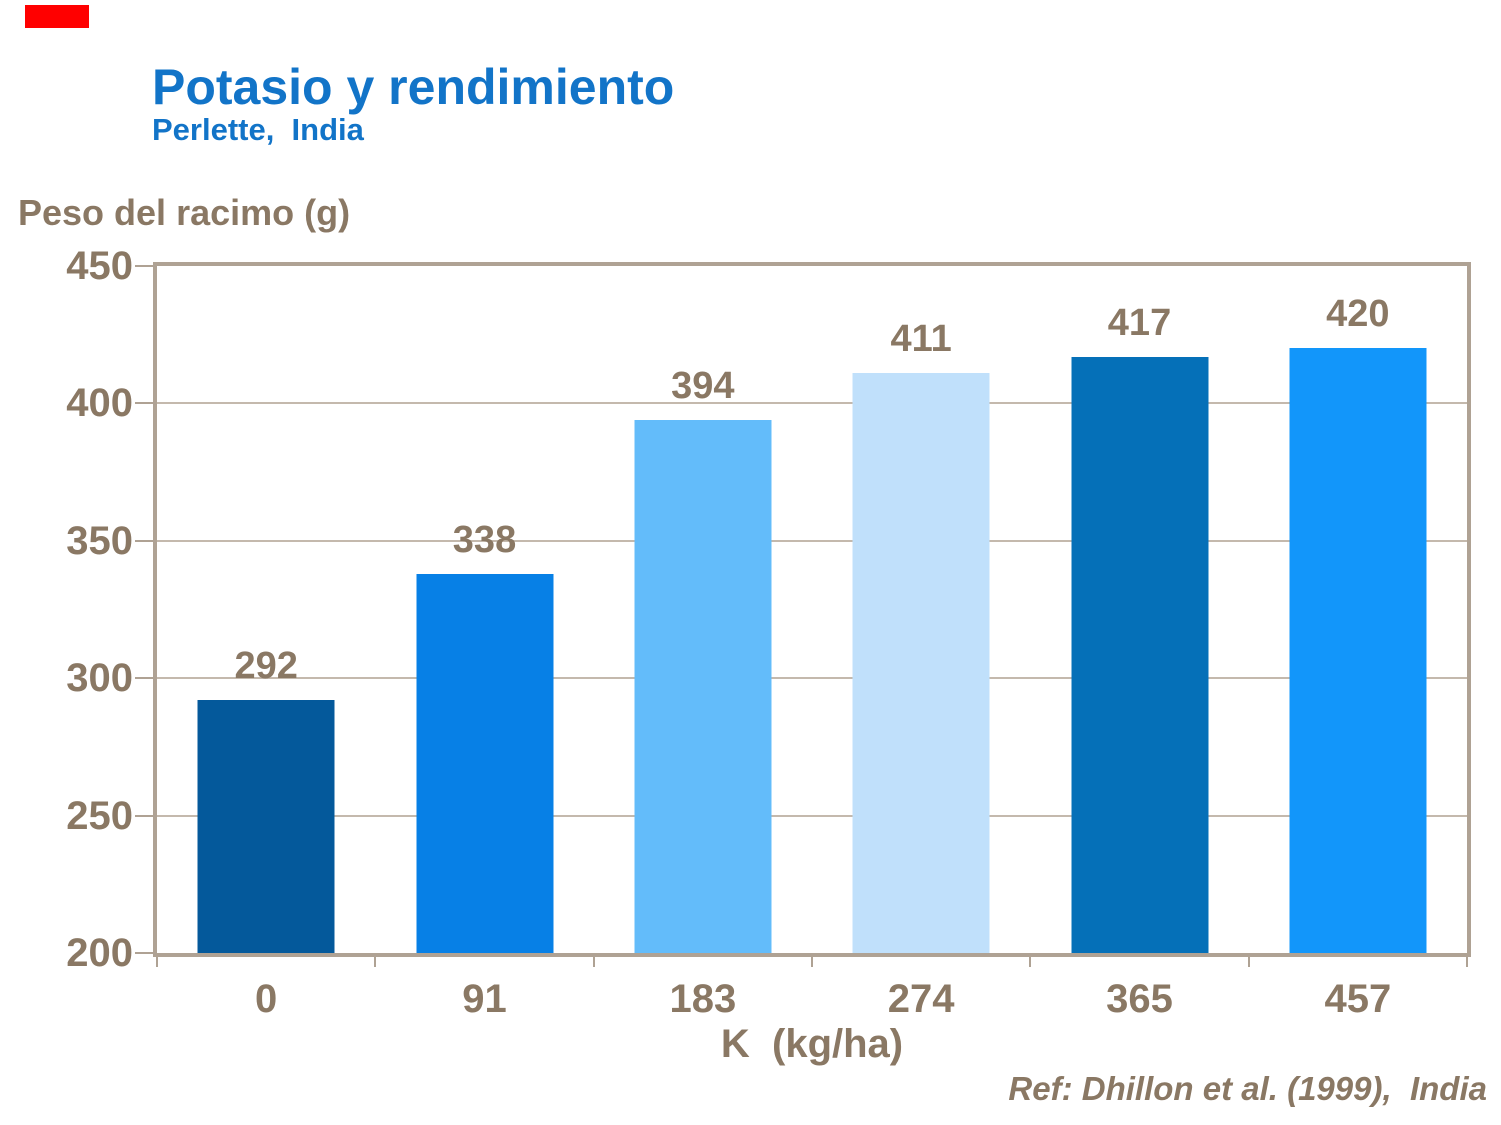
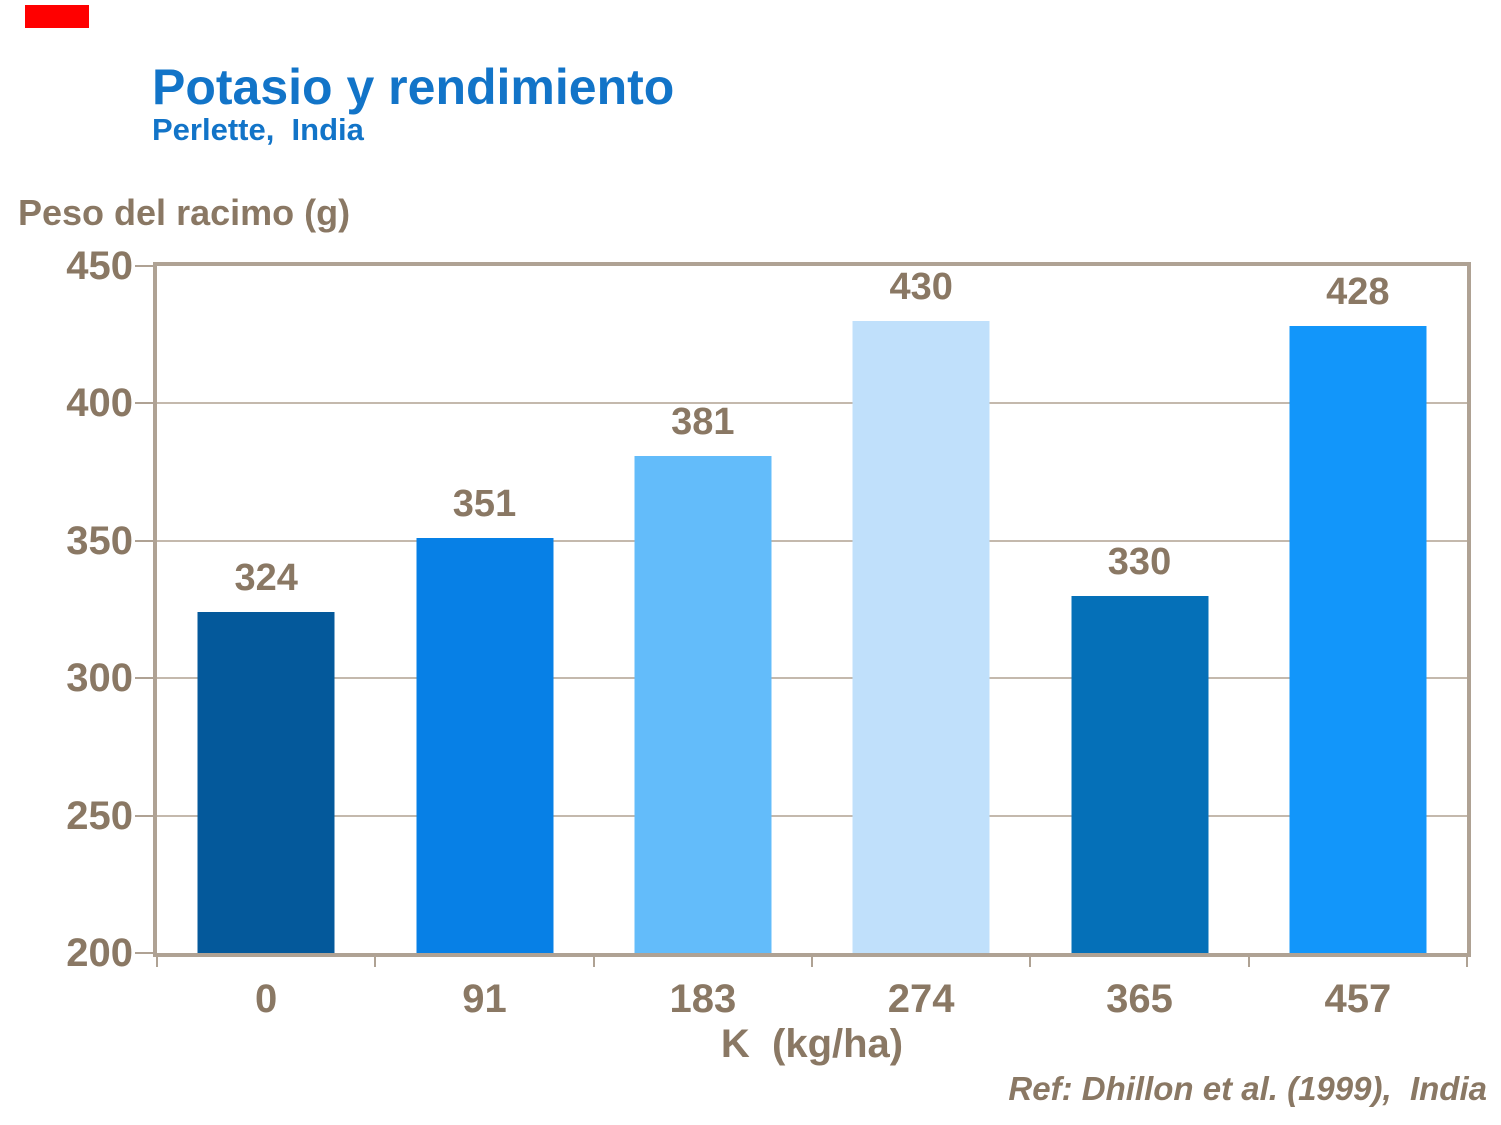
0: 292 -> 324
91: 338 -> 351
183: 394 -> 381
274: 411 -> 430
365: 417 -> 330
457: 420 -> 428
